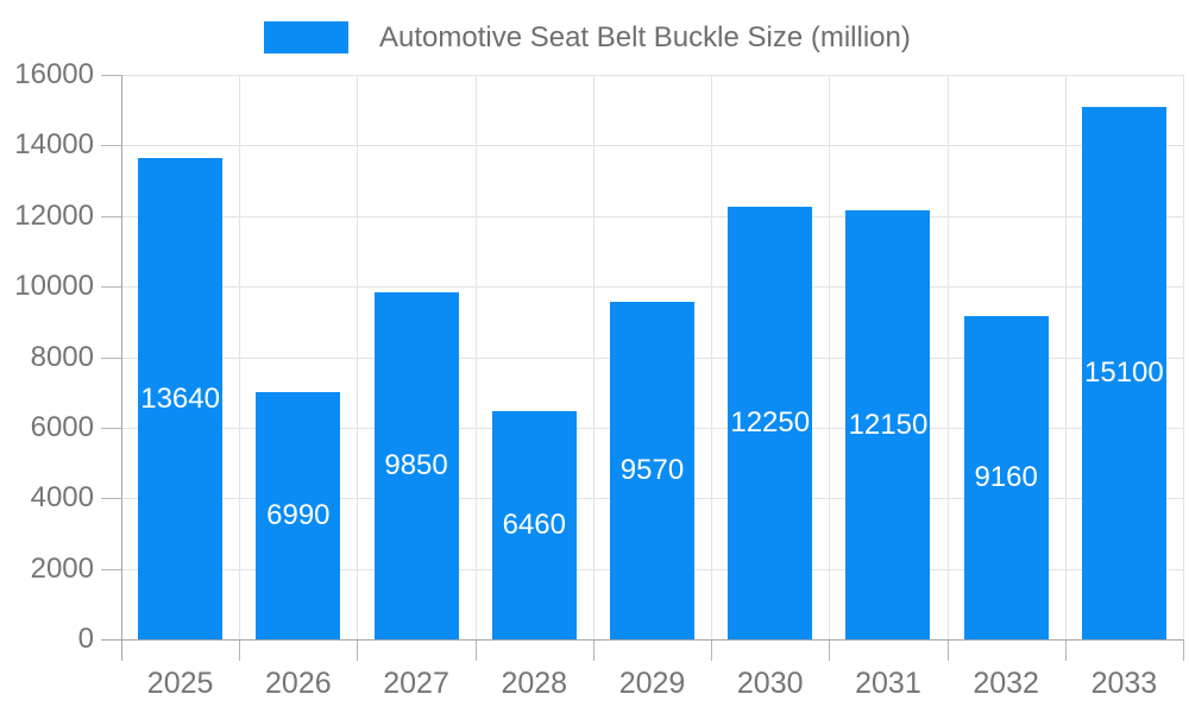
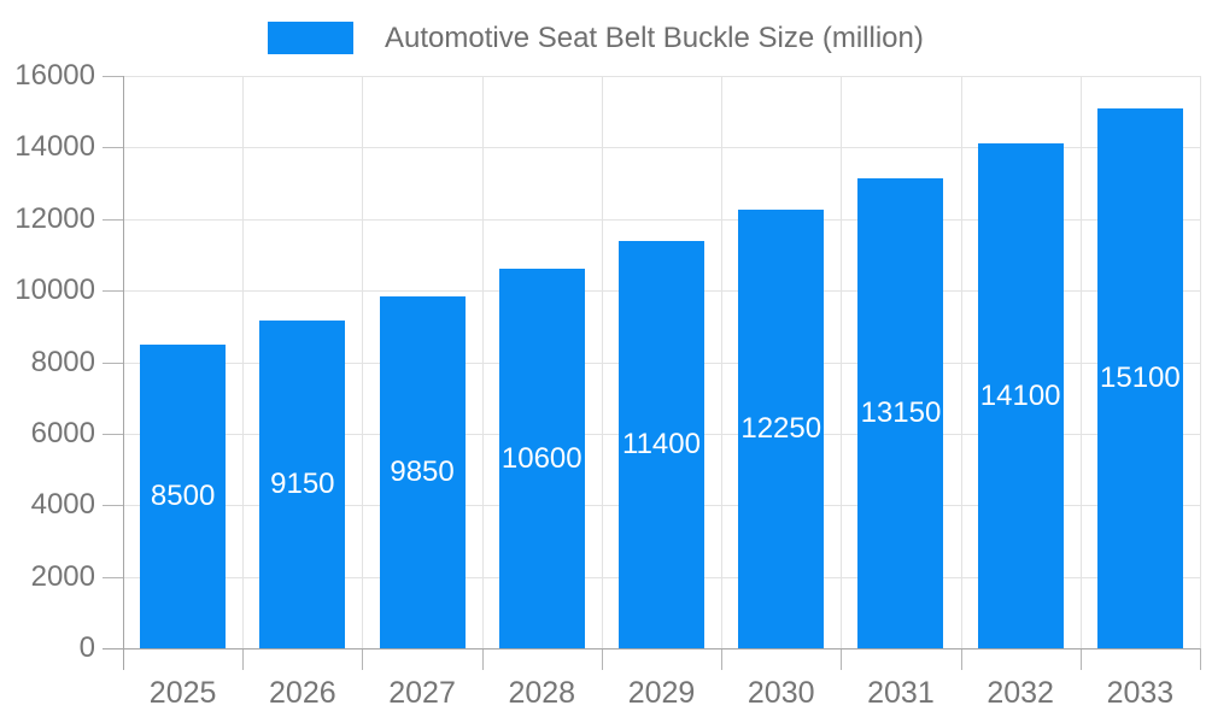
2025: 13640 -> 8500
2026: 6990 -> 9150
2028: 6460 -> 10600
2029: 9570 -> 11400
2031: 12150 -> 13150
2032: 9160 -> 14100
